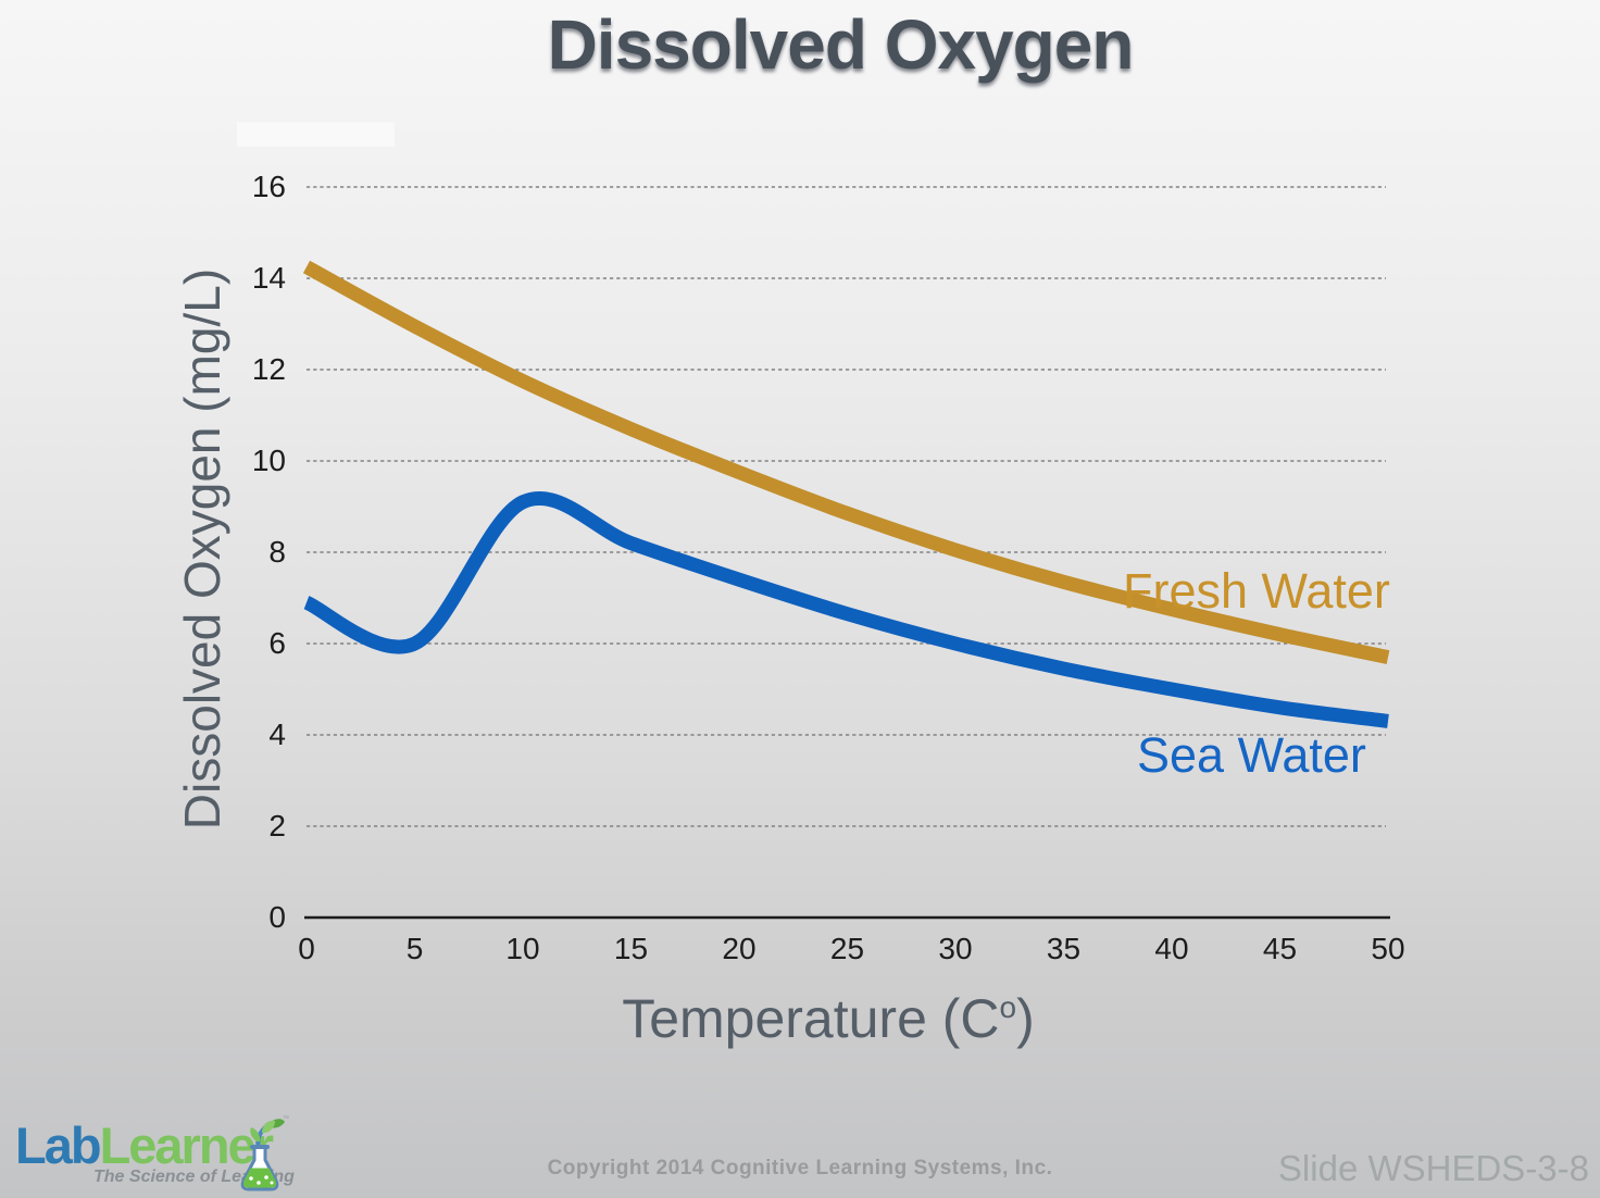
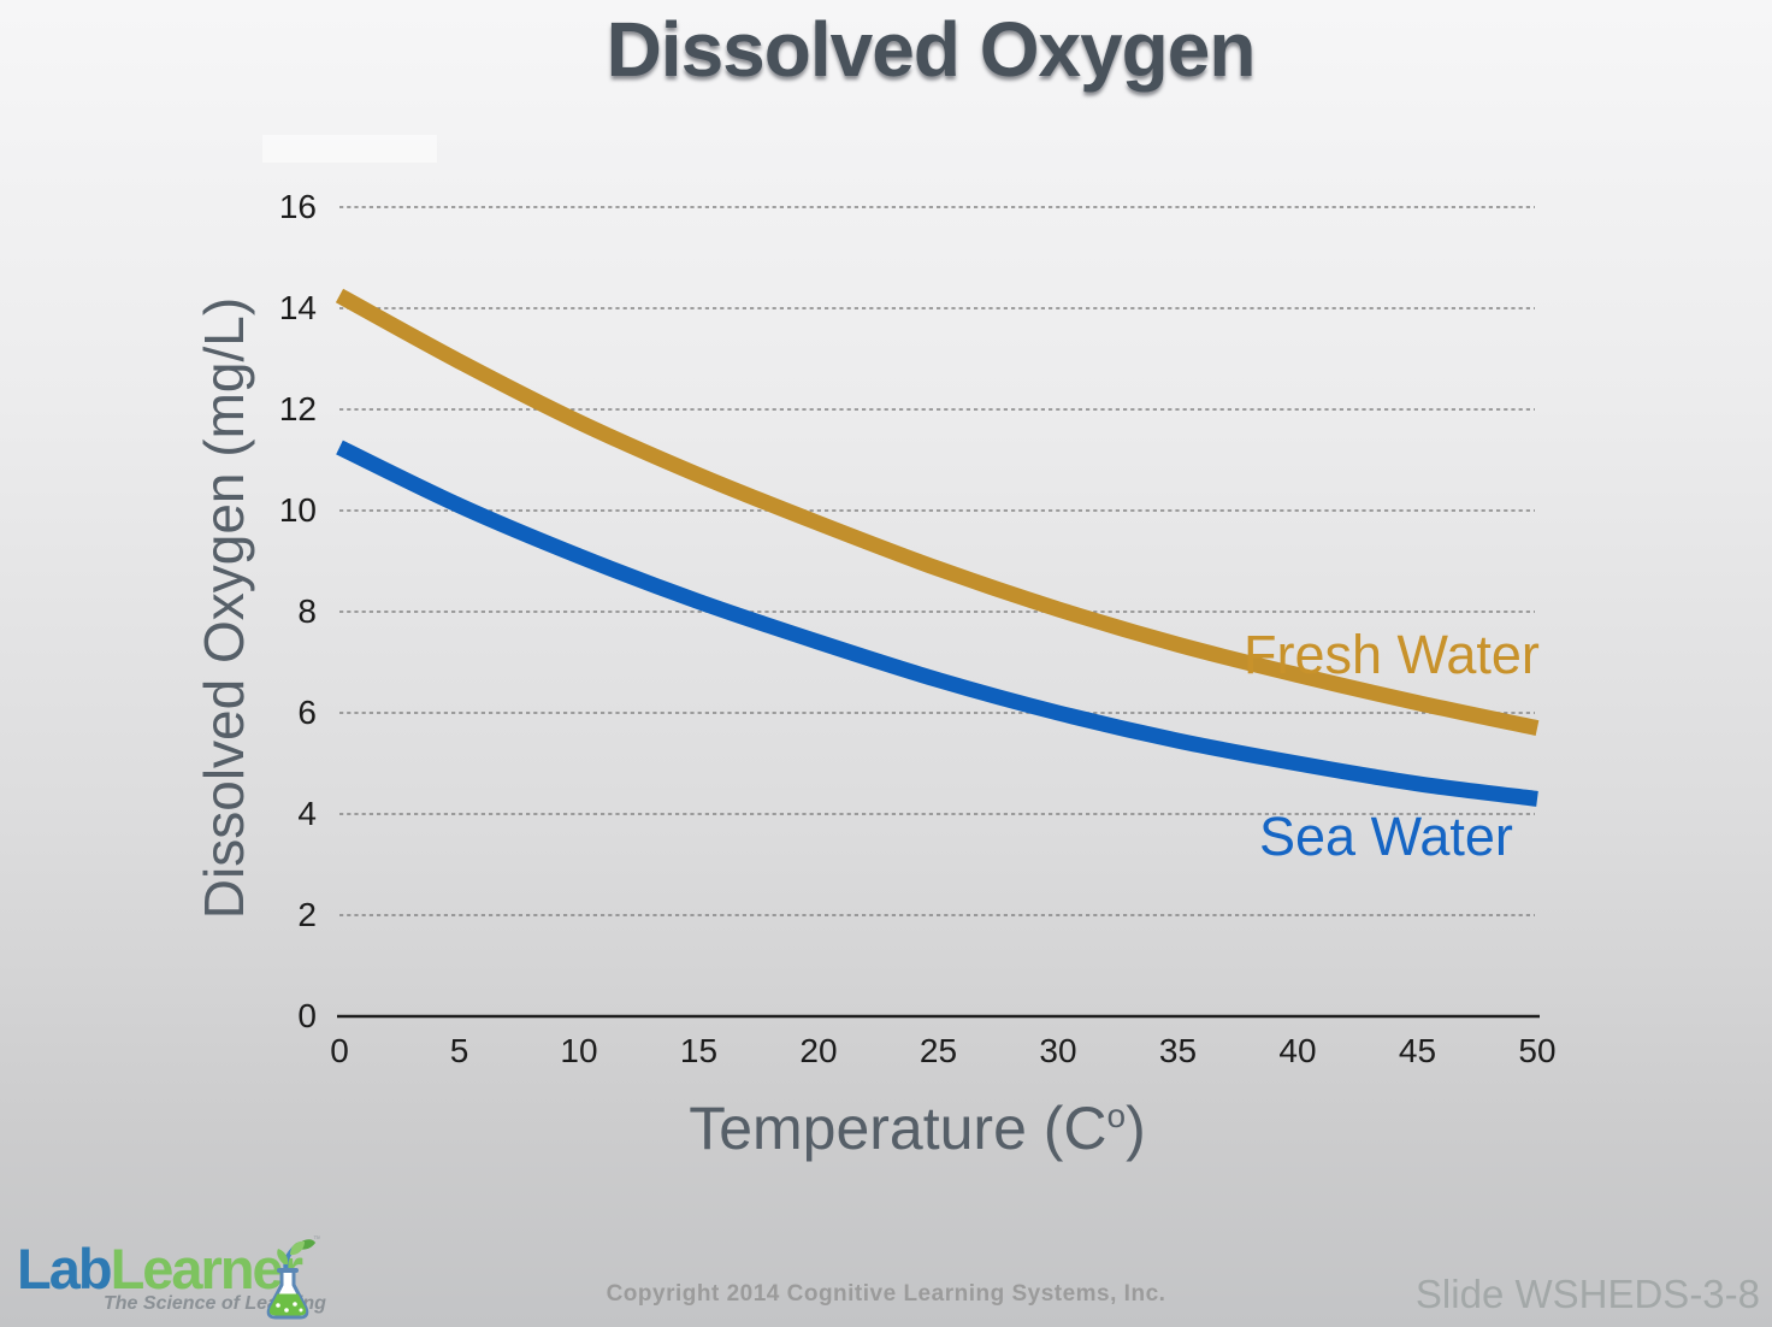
Sea Water/0: 6.9 -> 11.2
Sea Water/5: 6.0 -> 10.1
